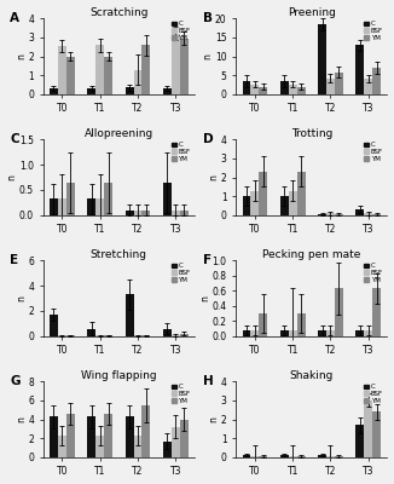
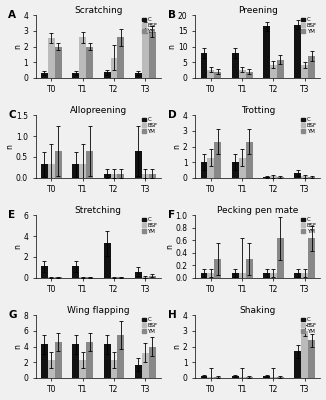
Preening/C/T0: 3.5 -> 8.0
Preening/C/T1: 3.5 -> 8.0
Preening/C/T2: 18.5 -> 16.5
Preening/C/T3: 13.0 -> 17.0
Stretching/C/T0: 1.7 -> 1.1
Stretching/C/T1: 0.6 -> 1.1
